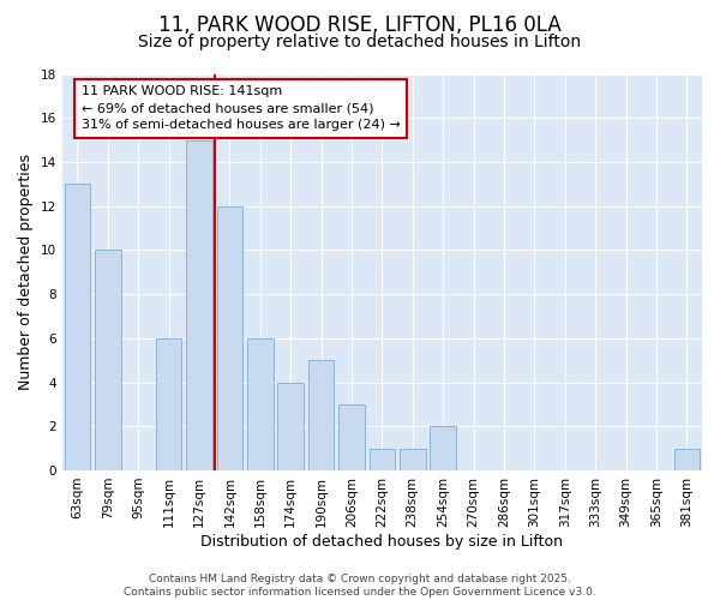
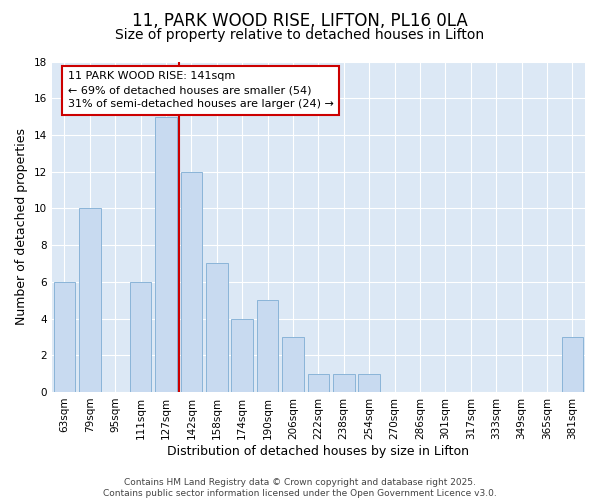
63sqm: 13 -> 6
158sqm: 6 -> 7
254sqm: 2 -> 1
381sqm: 1 -> 3
